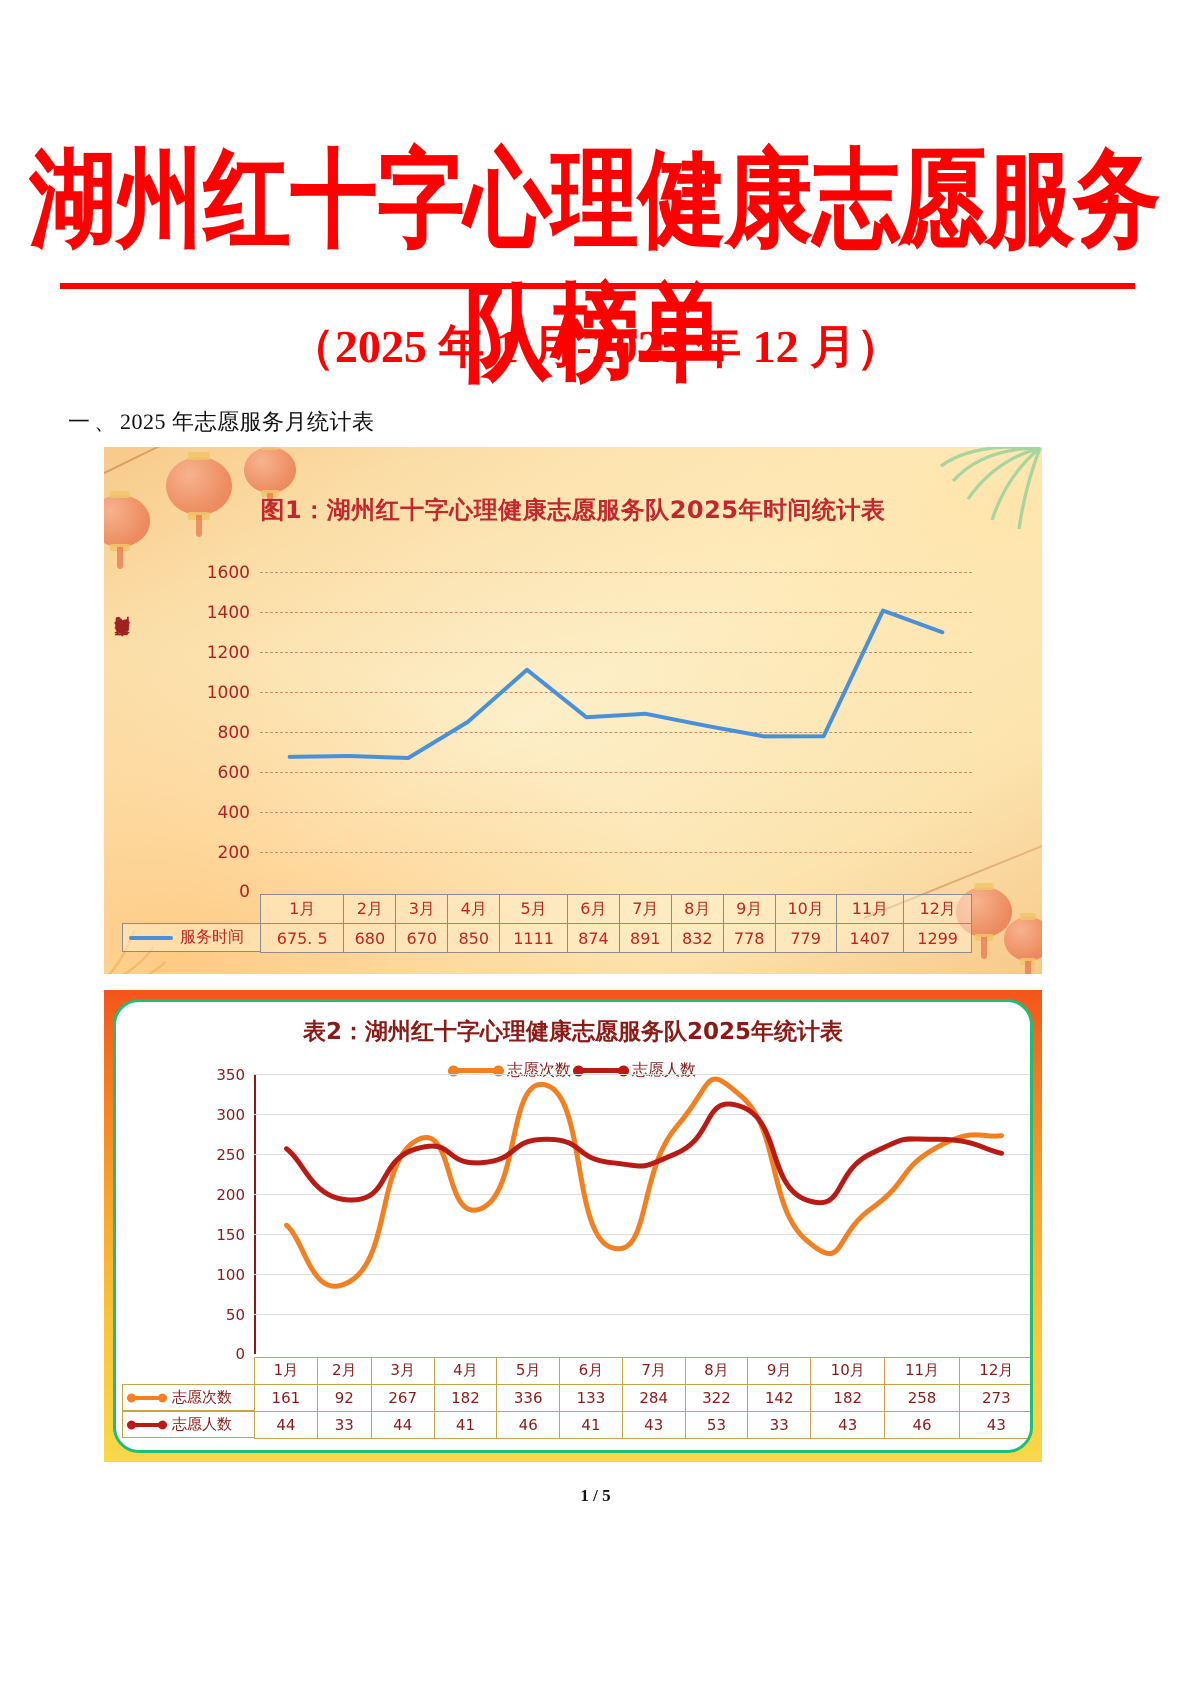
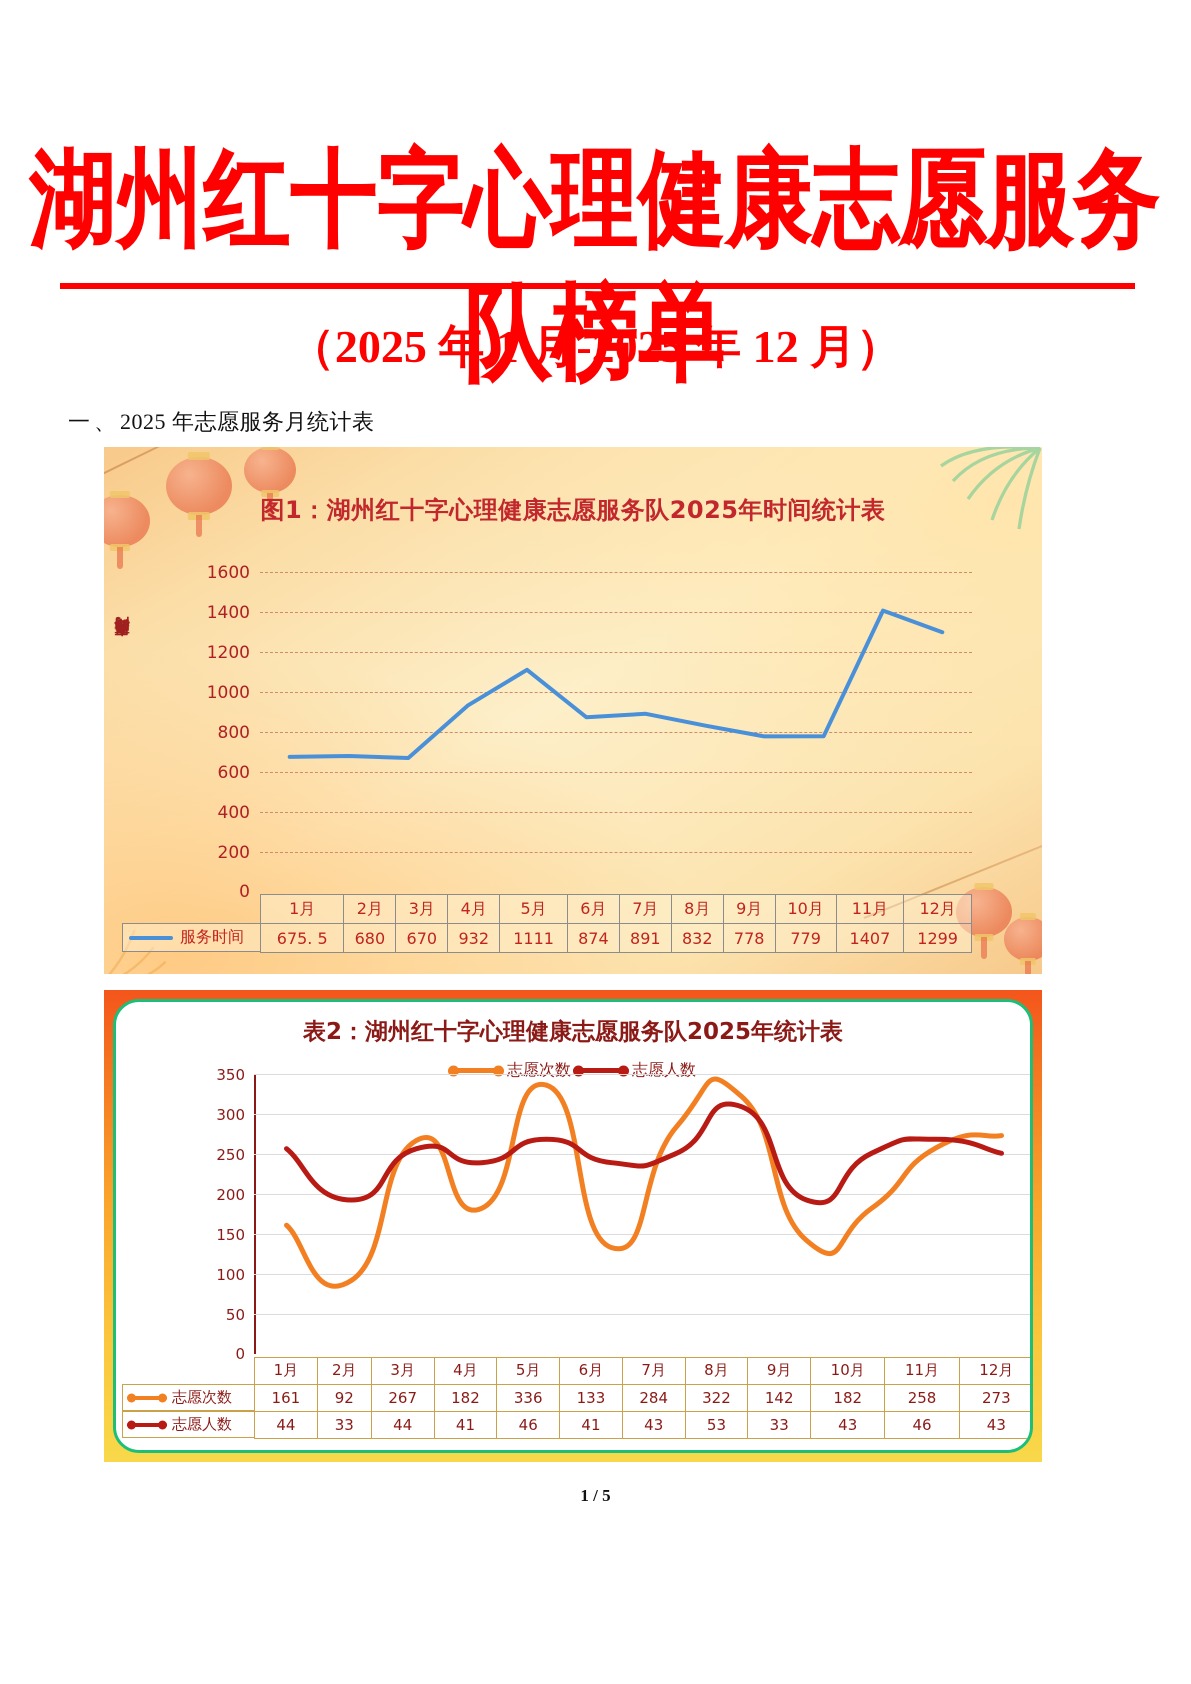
图1：湖州红十字心理健康志愿服务队2025年时间统计表/4月: 850 -> 932
